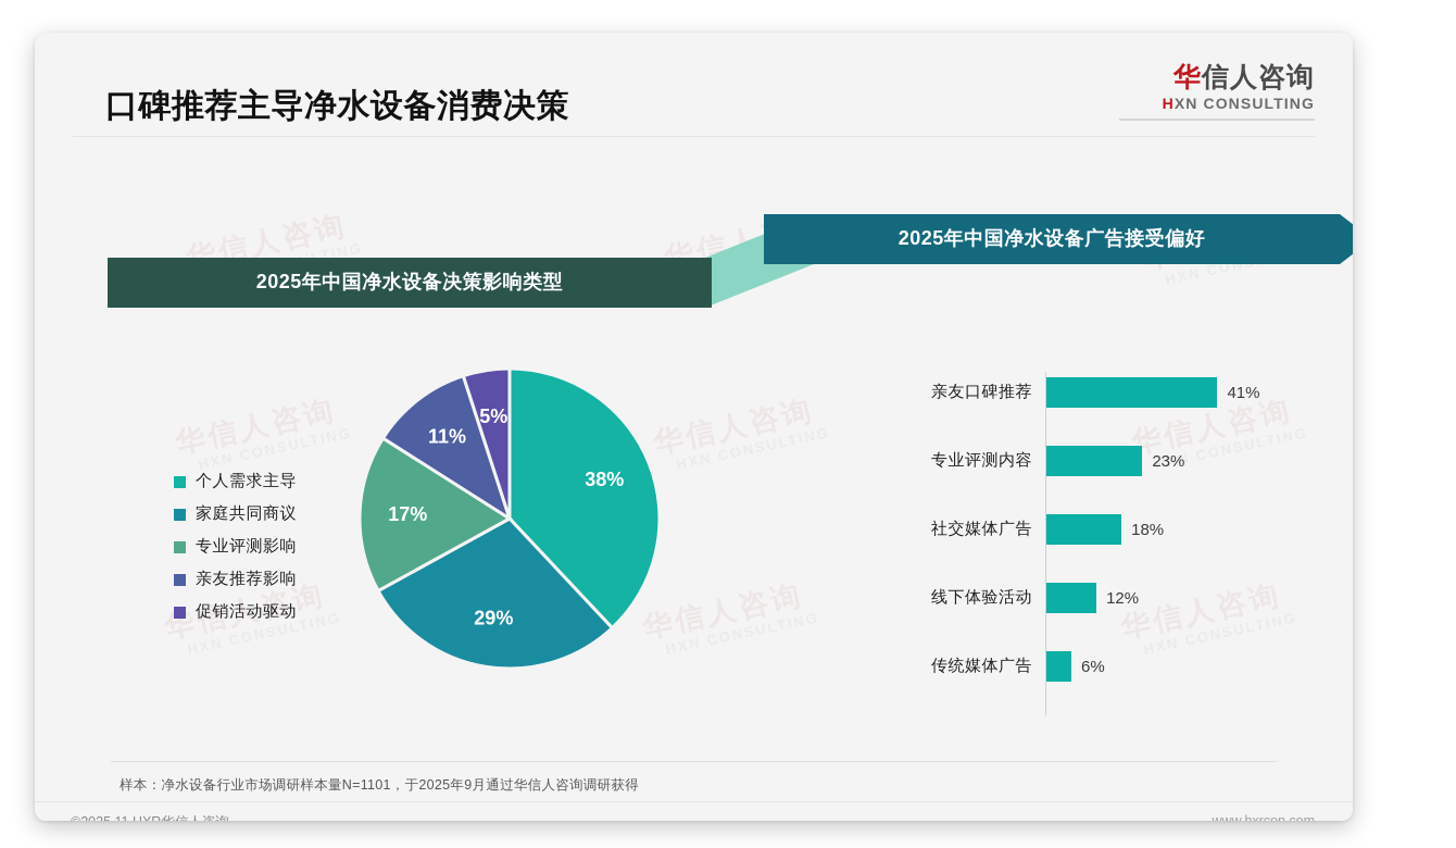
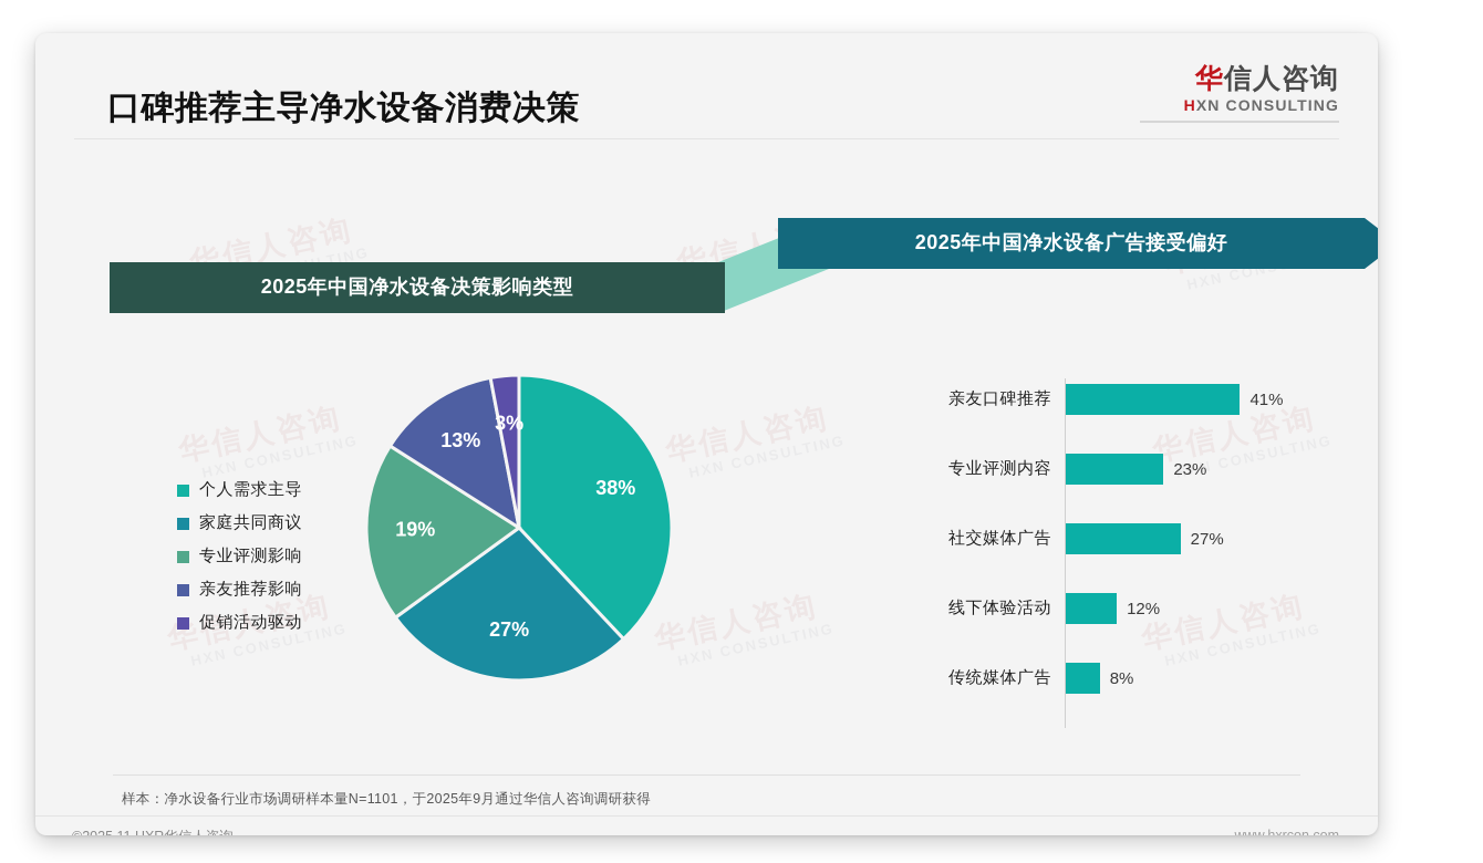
2025年中国净水设备决策影响类型/家庭共同商议: 29% -> 27%
2025年中国净水设备决策影响类型/专业评测影响: 17% -> 19%
2025年中国净水设备决策影响类型/亲友推荐影响: 11% -> 13%
2025年中国净水设备决策影响类型/促销活动驱动: 5% -> 3%
2025年中国净水设备广告接受偏好/社交媒体广告: 18% -> 27%
2025年中国净水设备广告接受偏好/传统媒体广告: 6% -> 8%
